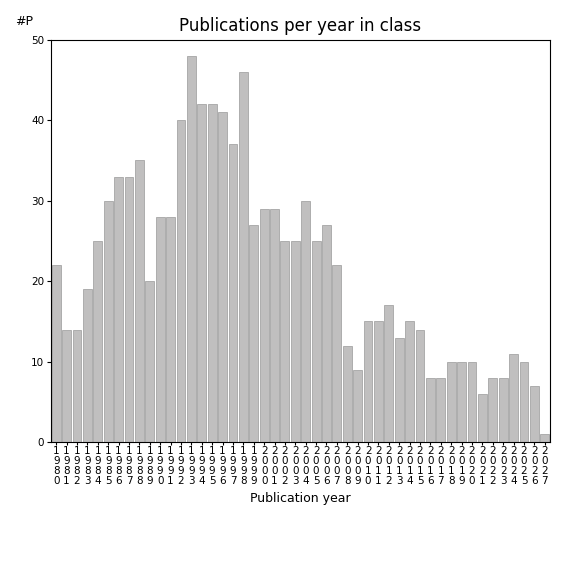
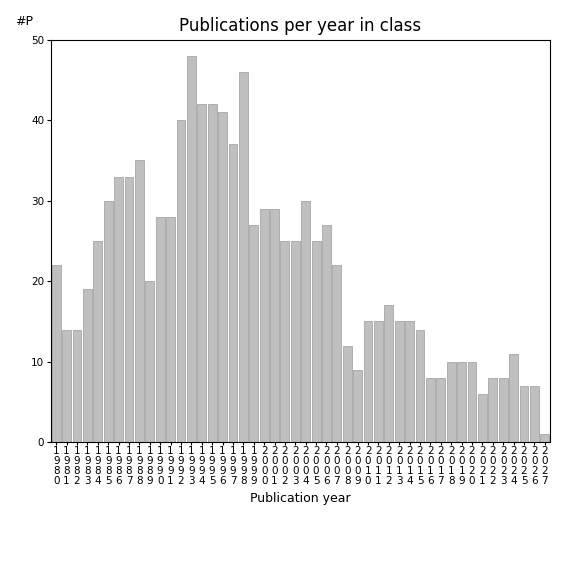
2 0 1 3: 13 -> 15
2 0 2 5: 10 -> 7
